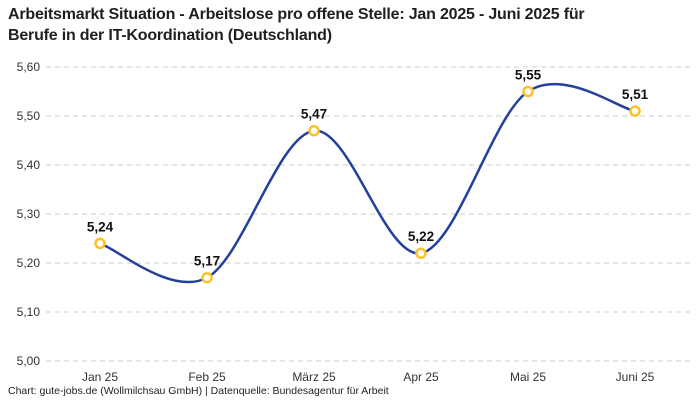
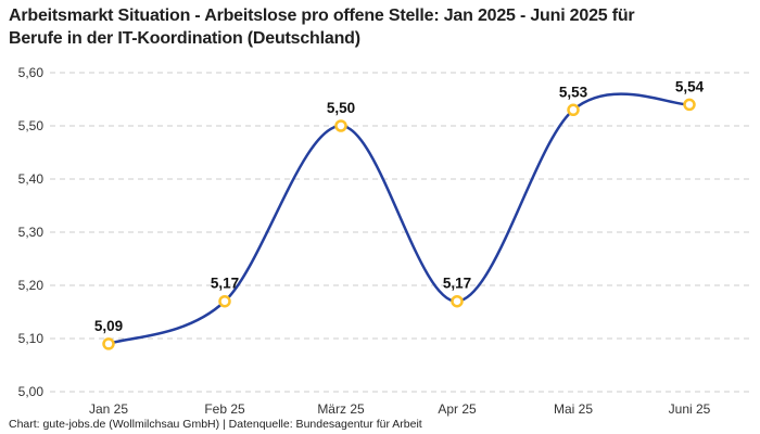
Jan 25: 5,24 -> 5,09
März 25: 5,47 -> 5,50
Apr 25: 5,22 -> 5,17
Mai 25: 5,55 -> 5,53
Juni 25: 5,51 -> 5,54
